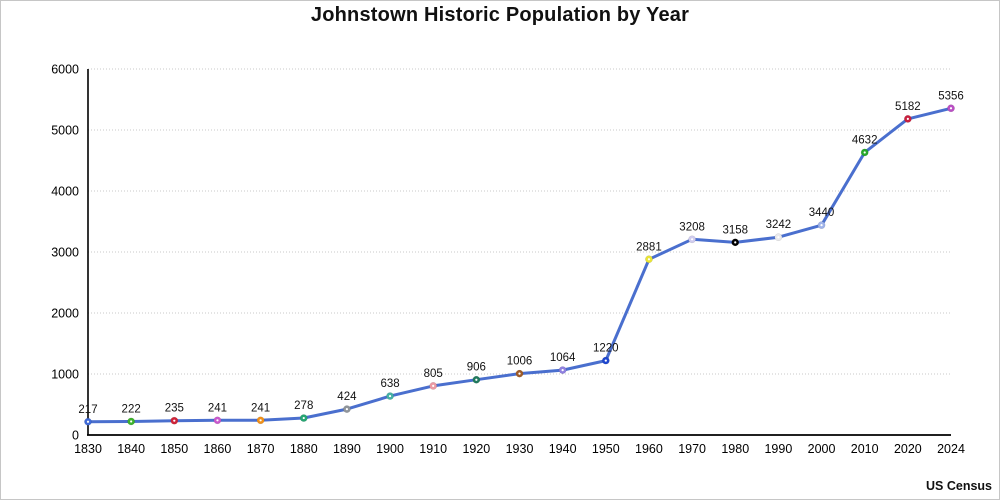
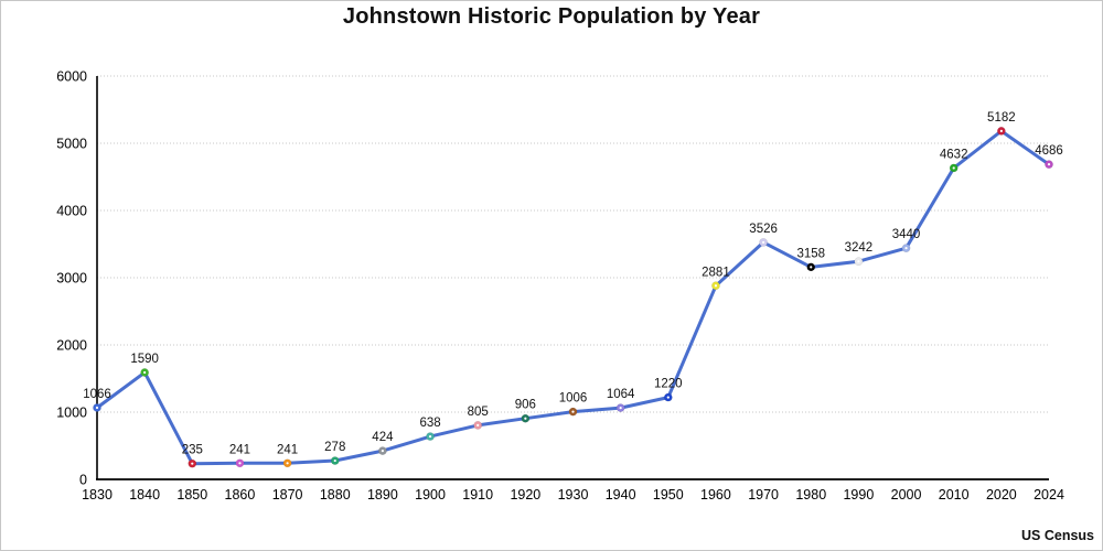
1830: 217 -> 1066
1840: 222 -> 1590
1970: 3208 -> 3526
2024: 5356 -> 4686
